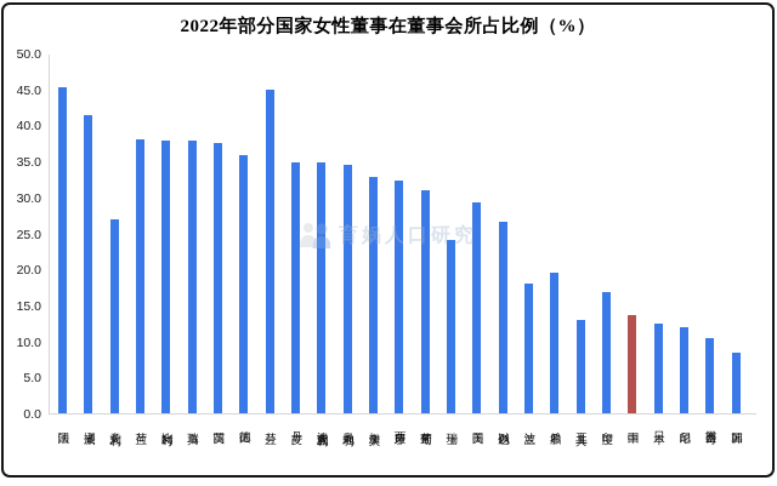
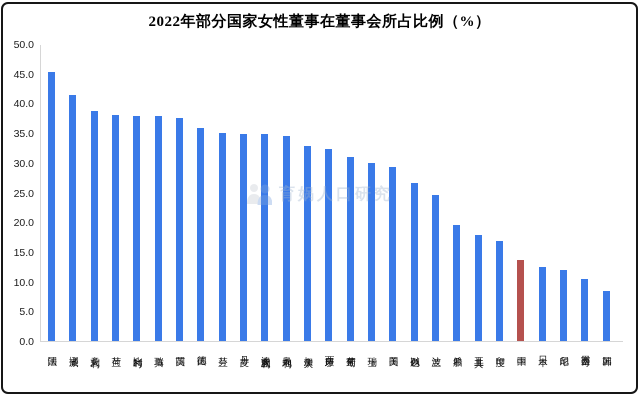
意大利: 27 -> 39
芬兰: 45 -> 35
瑞士: 24 -> 30
波兰: 18 -> 24
土耳其: 13 -> 18
